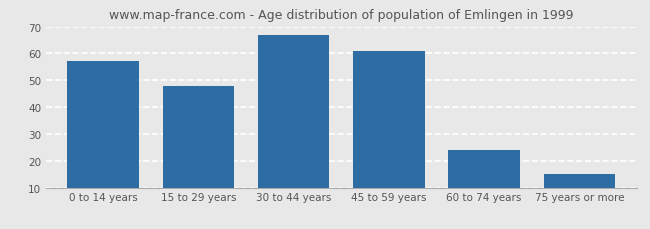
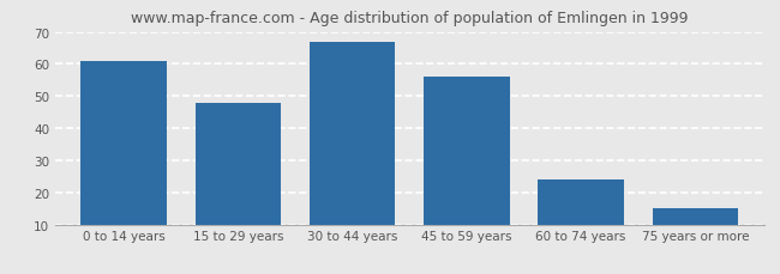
0 to 14 years: 57 -> 61
45 to 59 years: 61 -> 56
